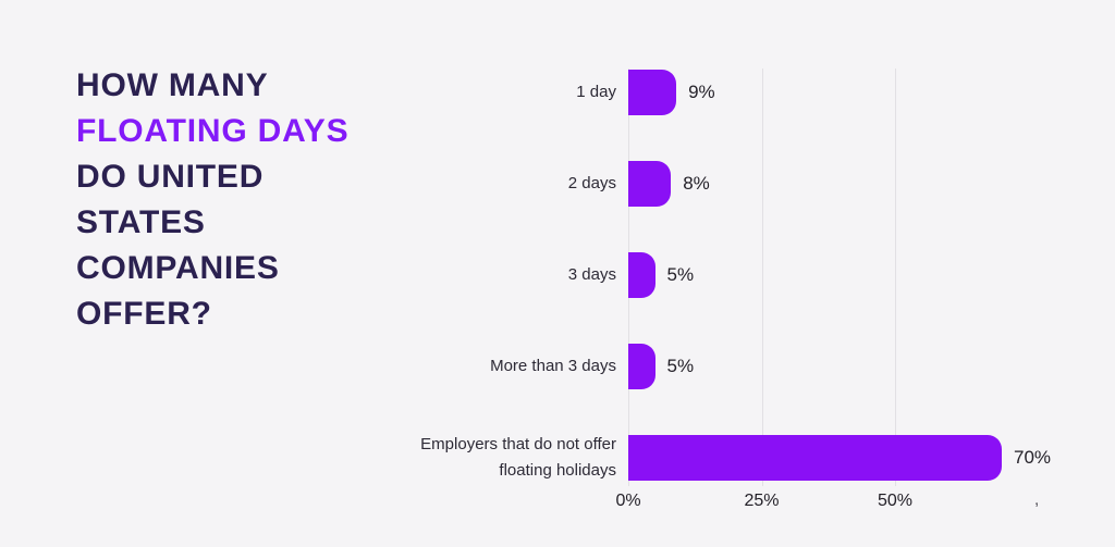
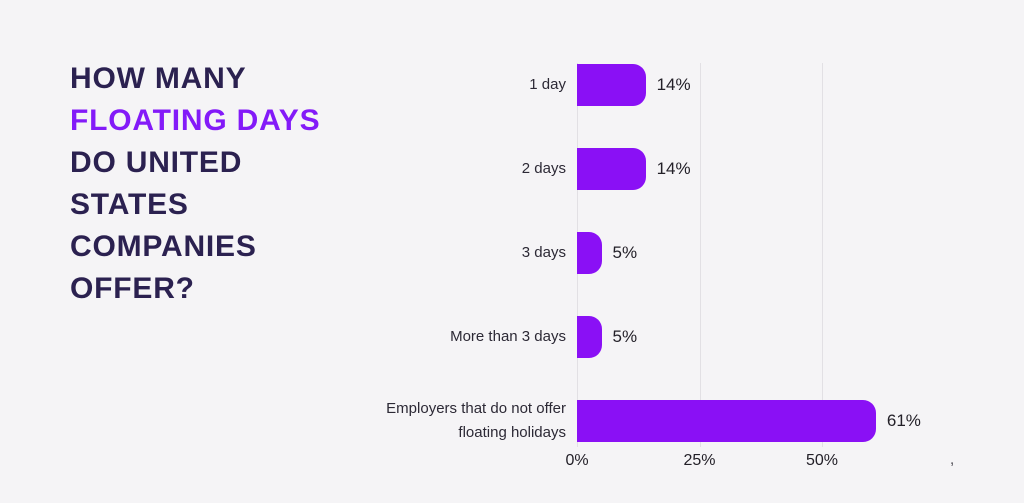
1 day: 9% -> 14%
2 days: 8% -> 14%
Employers that do not offer floating holidays: 70% -> 61%
